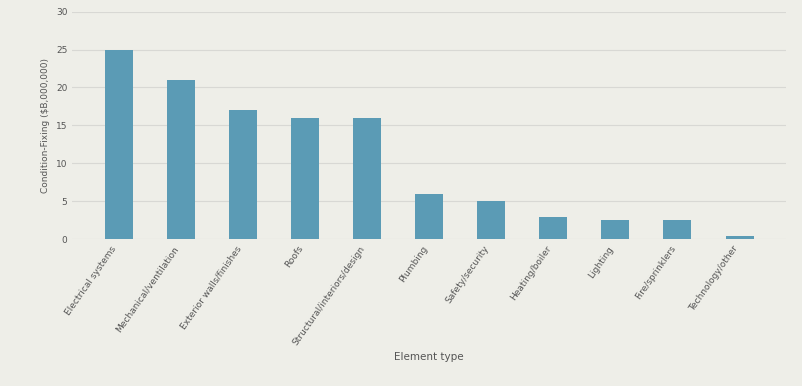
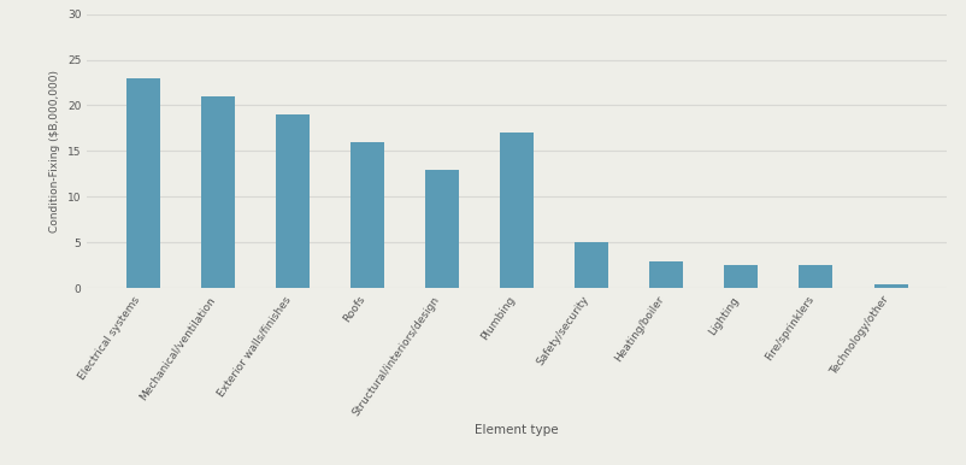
Electrical systems: 25.0 -> 23.0
Exterior walls/finishes: 17.0 -> 19.0
Structural/interiors/design: 16.0 -> 13.0
Plumbing: 6.0 -> 17.0
